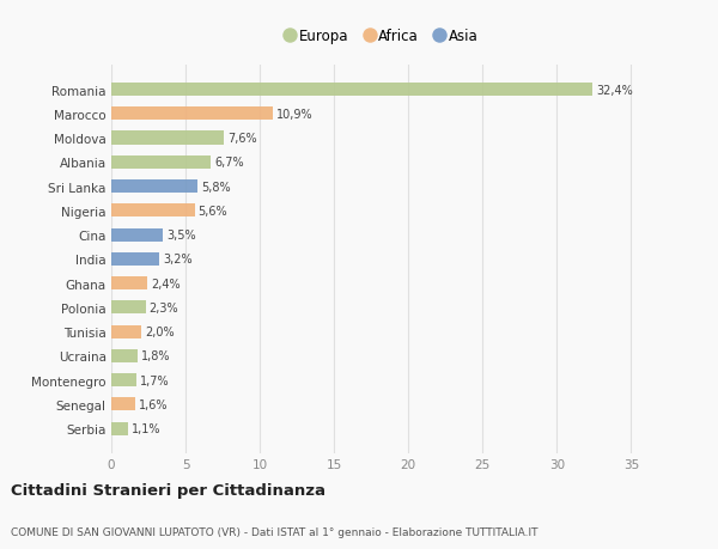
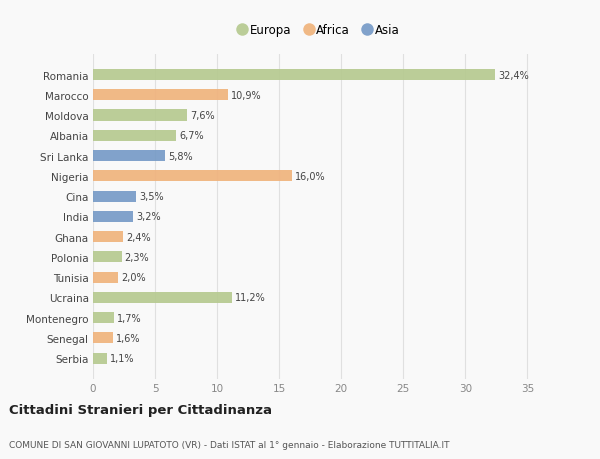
Nigeria: 5,6% -> 16,0%
Ucraina: 1,8% -> 11,2%
